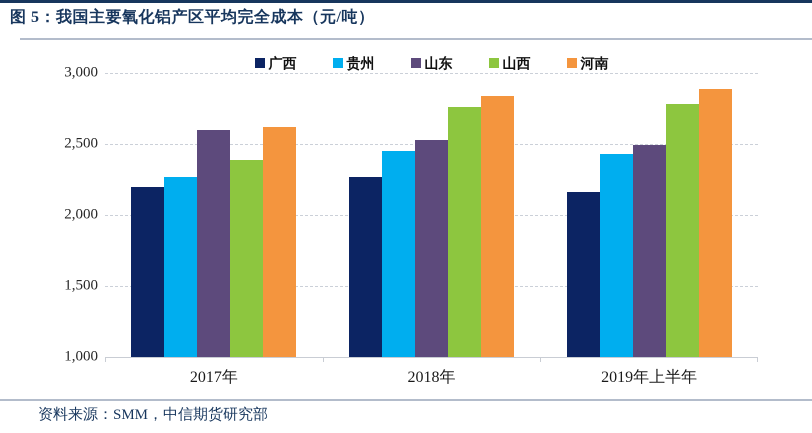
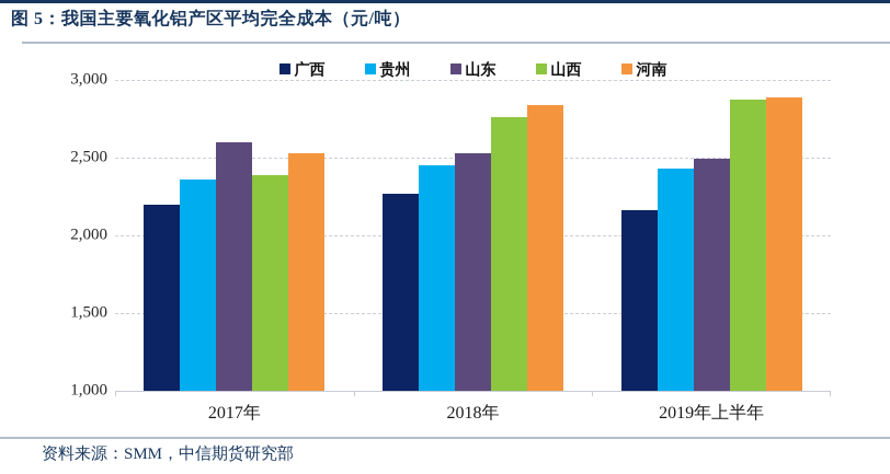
贵州/2017年: 2270 -> 2360
河南/2017年: 2620 -> 2530
山西/2019年上半年: 2780 -> 2870
